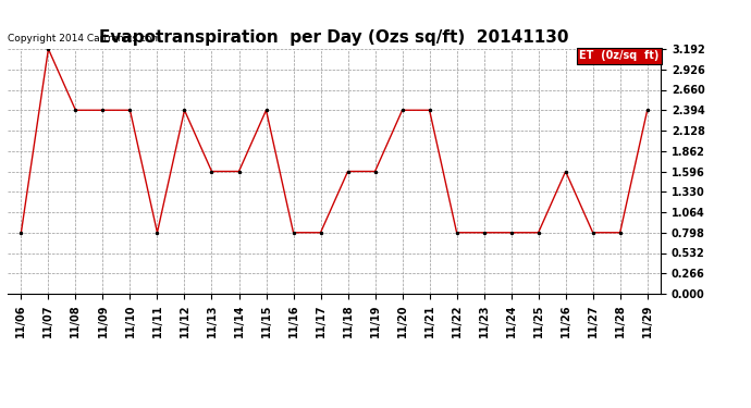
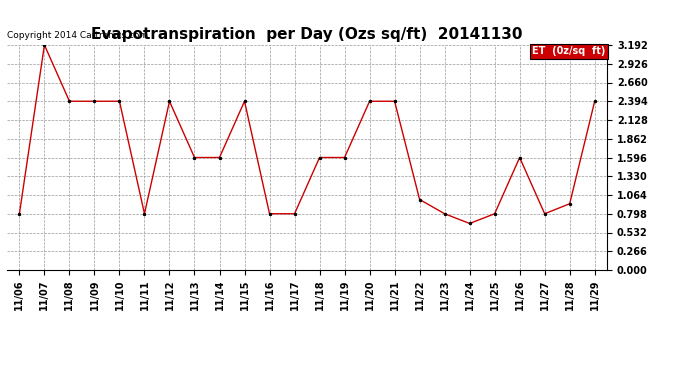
11/22: 0.80 -> 1.00
11/24: 0.80 -> 0.66
11/28: 0.80 -> 0.94
